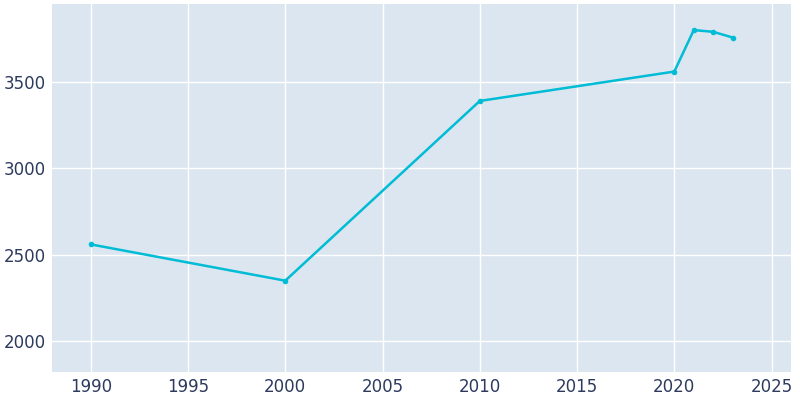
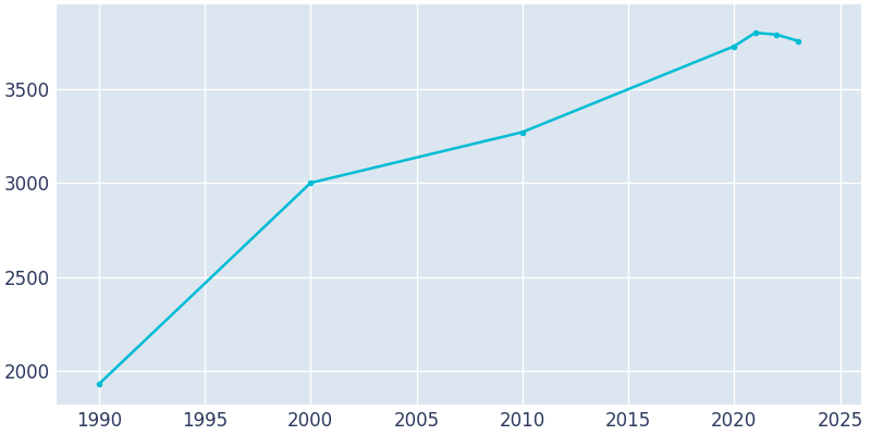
1990: 2560 -> 1930
2000: 2350 -> 3000
2010: 3390 -> 3270
2020: 3560 -> 3730
